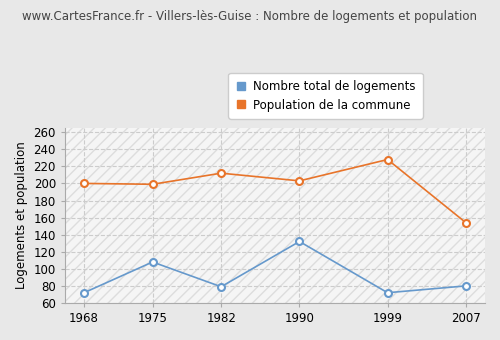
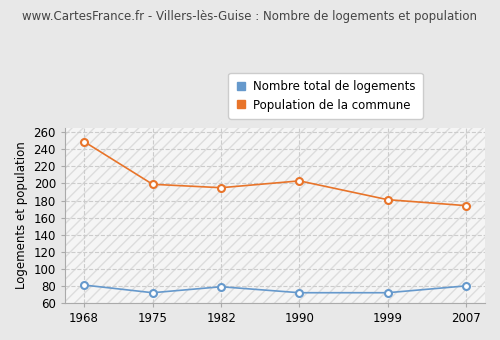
Nombre total de logements/1968: 72 -> 81
Population de la commune/1968: 200 -> 249
Nombre total de logements/1975: 108 -> 72
Population de la commune/1982: 212 -> 195
Nombre total de logements/1990: 132 -> 72
Population de la commune/1999: 228 -> 181
Population de la commune/2007: 154 -> 174
